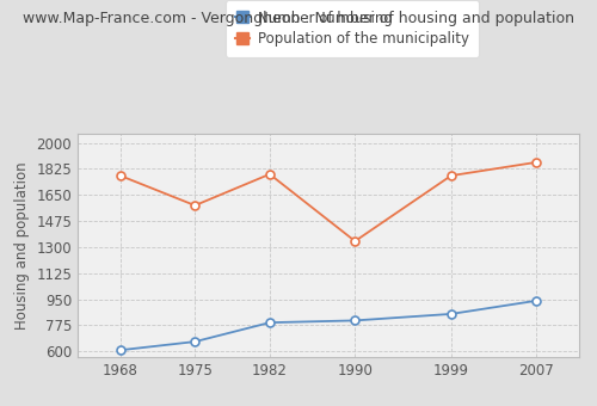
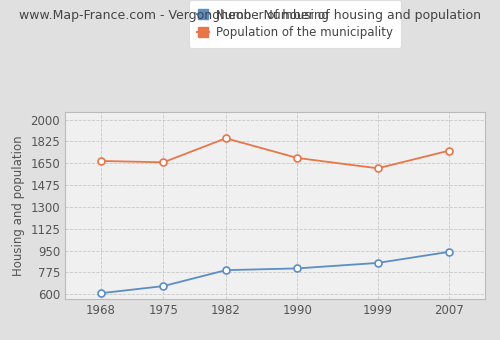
Population of the municipality/1968: 1780 -> 1670
Population of the municipality/1975: 1580 -> 1660
Population of the municipality/1982: 1790 -> 1850
Population of the municipality/1990: 1340 -> 1690
Population of the municipality/1999: 1780 -> 1610
Population of the municipality/2007: 1870 -> 1750
